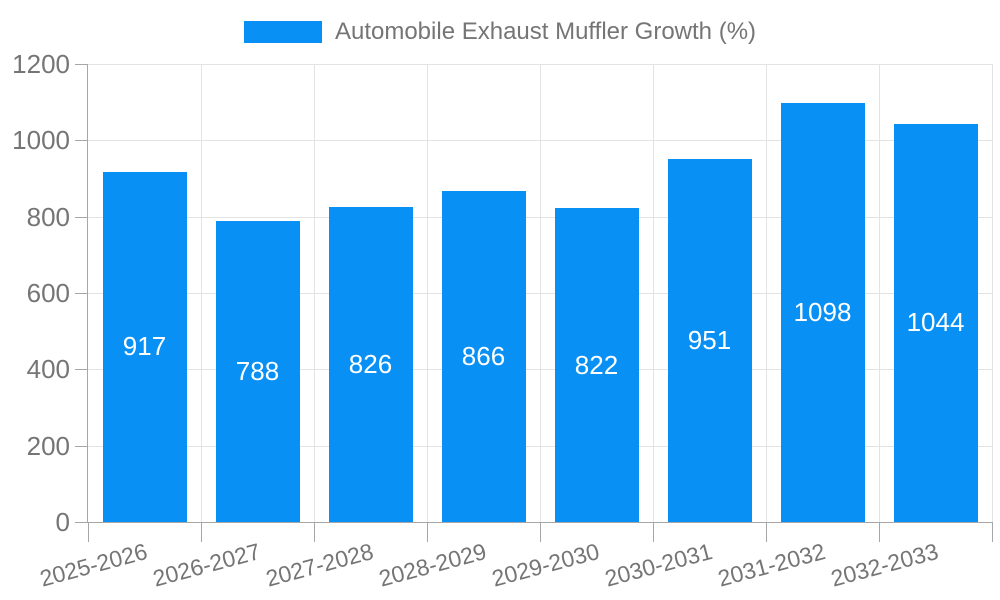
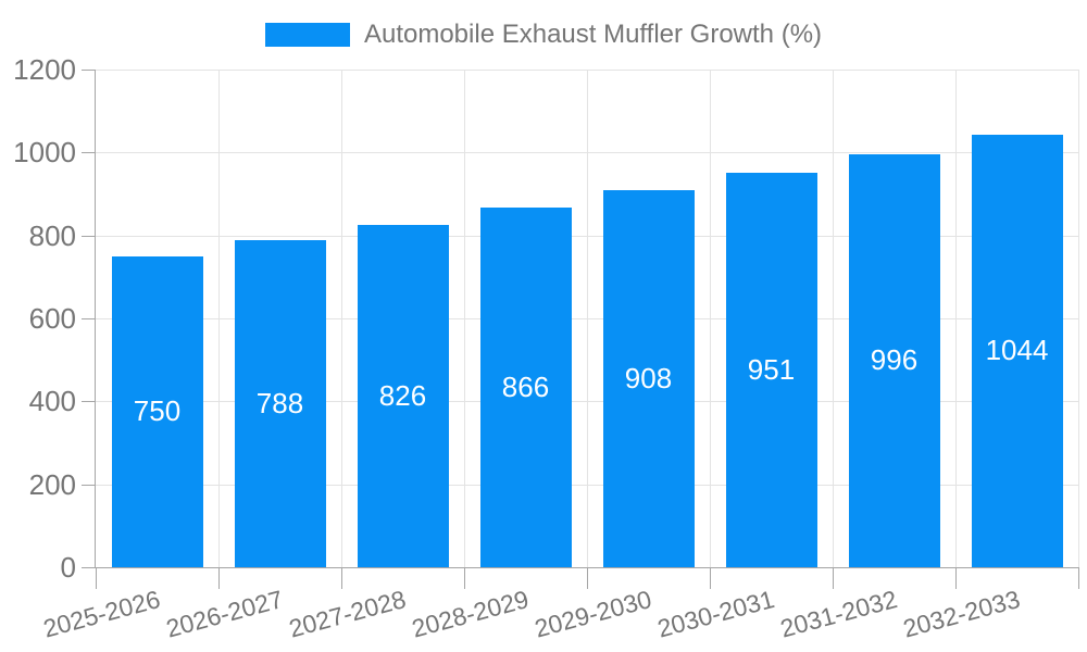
2025-2026: 917 -> 750
2029-2030: 822 -> 908
2031-2032: 1098 -> 996
